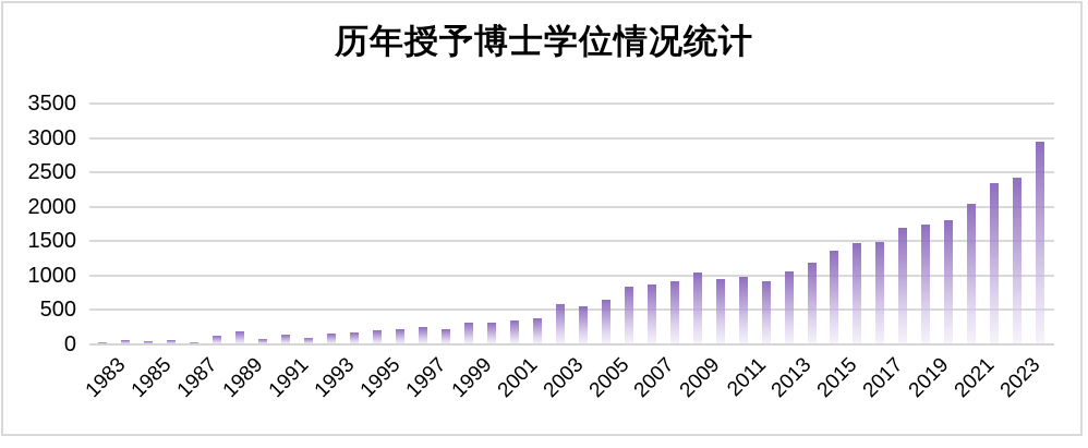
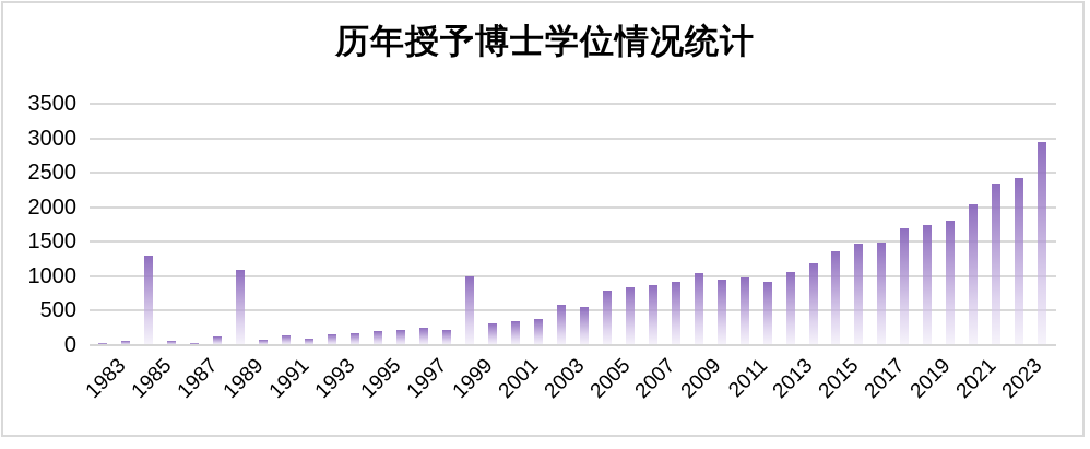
1985: 100 -> 1300
1989: 200 -> 1100
1999: 300 -> 1000
2005: 600 -> 800
